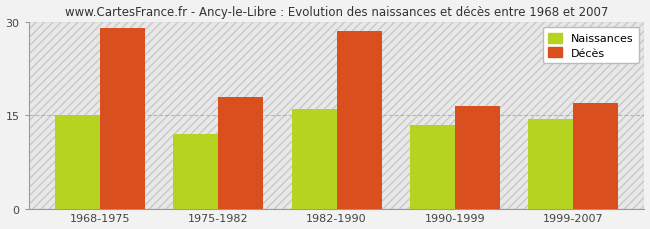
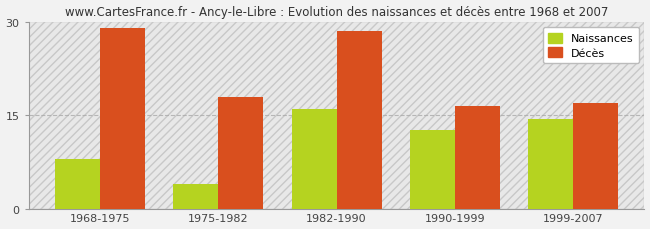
Naissances/1968-1975: 15.0 -> 8.0
Naissances/1975-1982: 12.0 -> 4.0
Naissances/1990-1999: 13.5 -> 12.6
